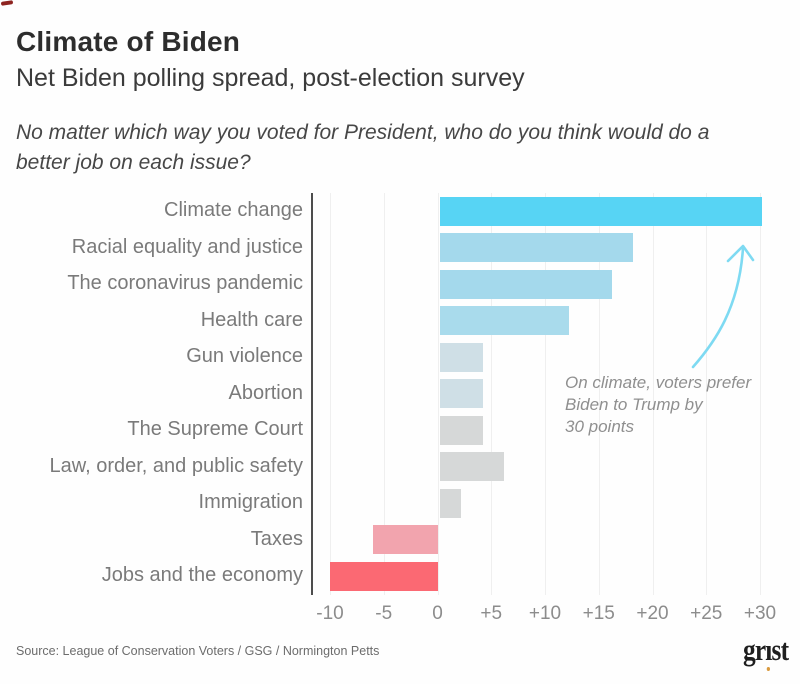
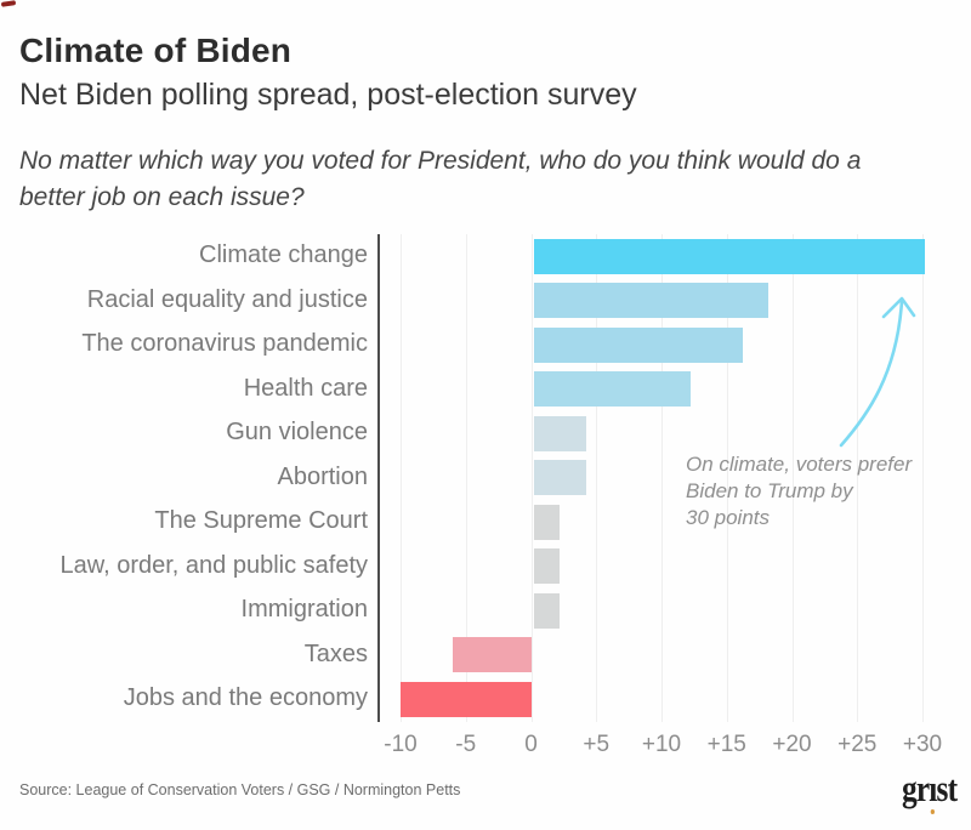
The Supreme Court: 4 -> 2
Law, order, and public safety: 6 -> 2
